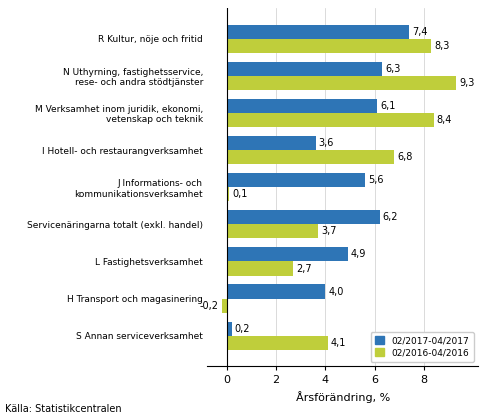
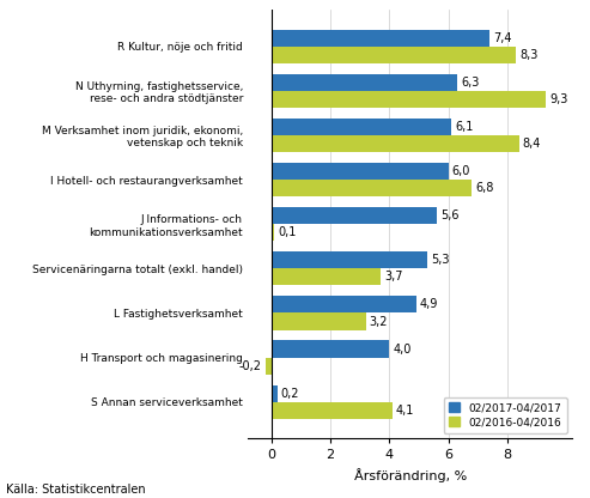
02/2017-04/2017/I Hotell- och restaurangverksamhet: 3,6 -> 6,0
02/2017-04/2017/Servicenäringarna totalt (exkl. handel): 6,2 -> 5,3
02/2016-04/2016/L Fastighetsverksamhet: 2,7 -> 3,2
